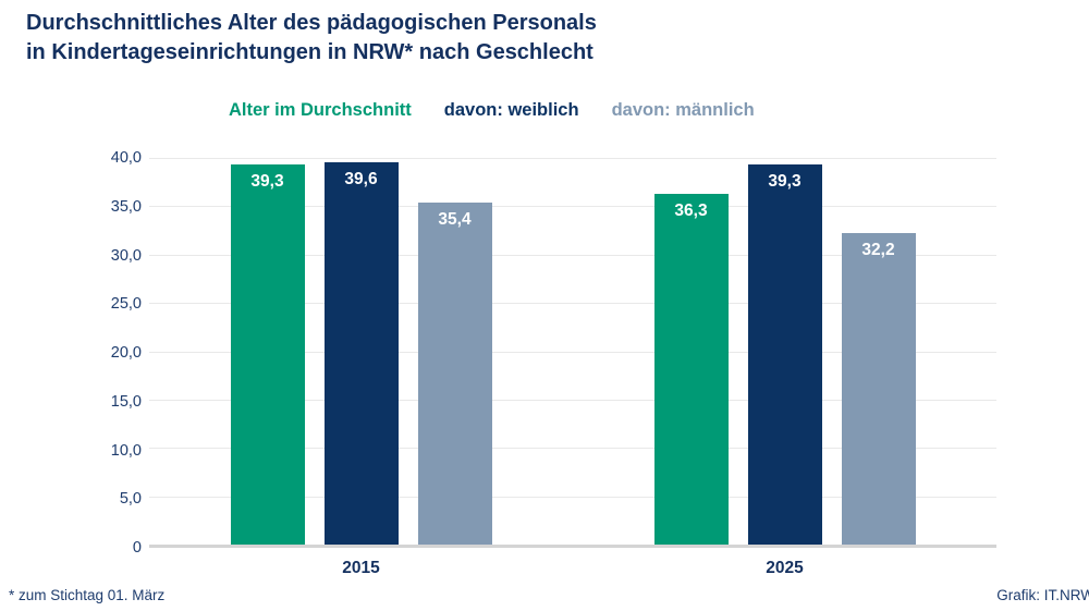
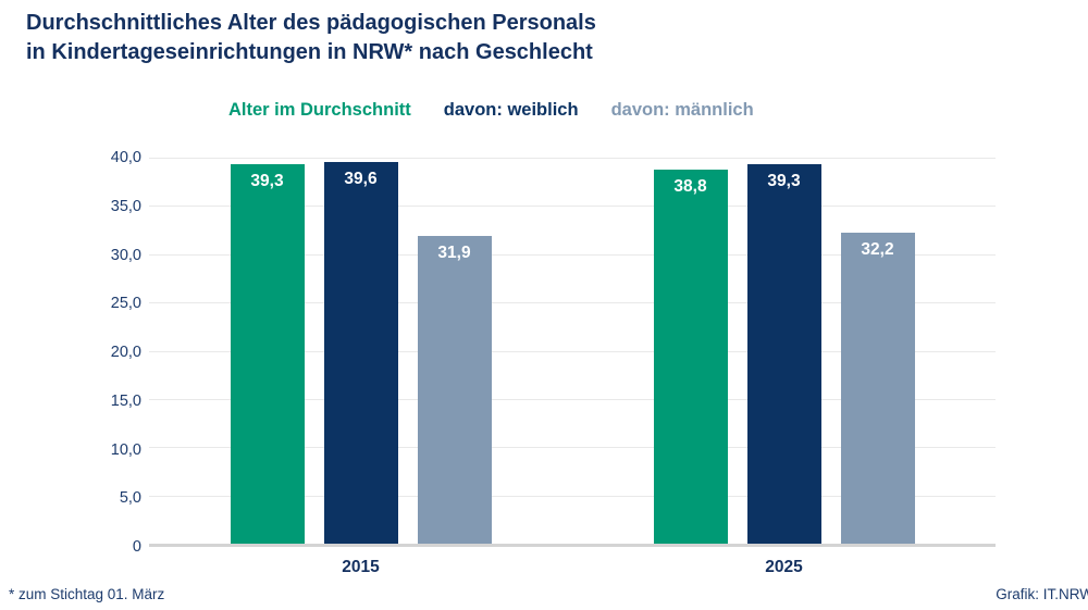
davon: männlich/2015: 35,4 -> 31,9
Alter im Durchschnitt/2025: 36,3 -> 38,8
